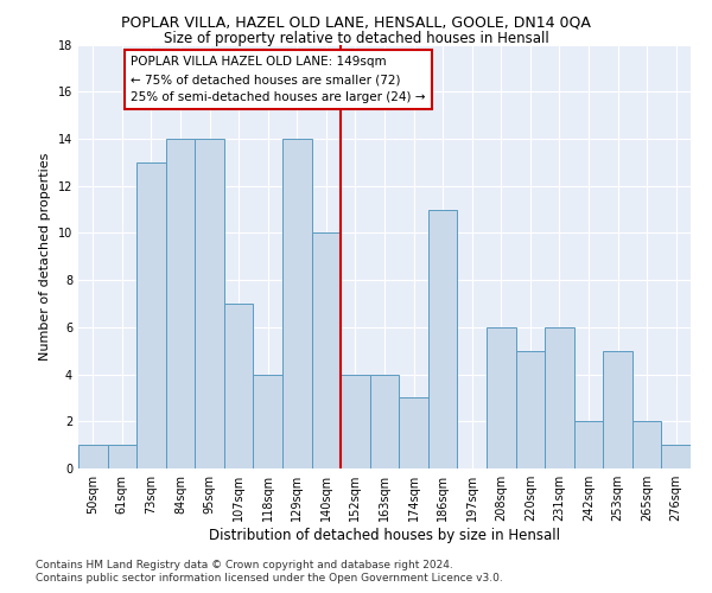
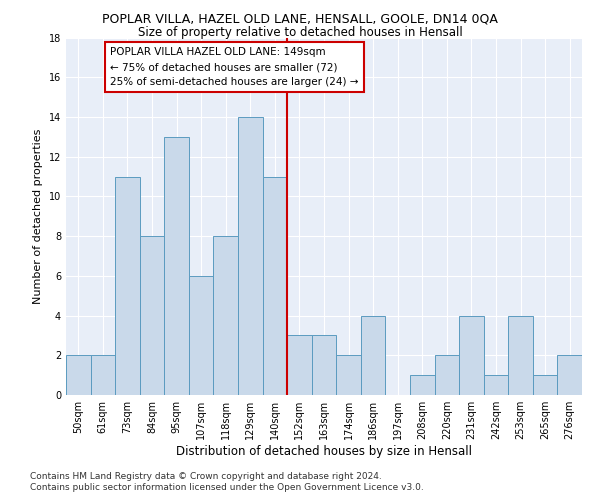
50sqm: 1 -> 2
61sqm: 1 -> 2
73sqm: 13 -> 11
84sqm: 14 -> 8
95sqm: 14 -> 13
107sqm: 7 -> 6
118sqm: 4 -> 8
140sqm: 10 -> 11
152sqm: 4 -> 3
163sqm: 4 -> 3
174sqm: 3 -> 2
186sqm: 11 -> 4
208sqm: 6 -> 1
220sqm: 5 -> 2
231sqm: 6 -> 4
242sqm: 2 -> 1
253sqm: 5 -> 4
265sqm: 2 -> 1
276sqm: 1 -> 2
